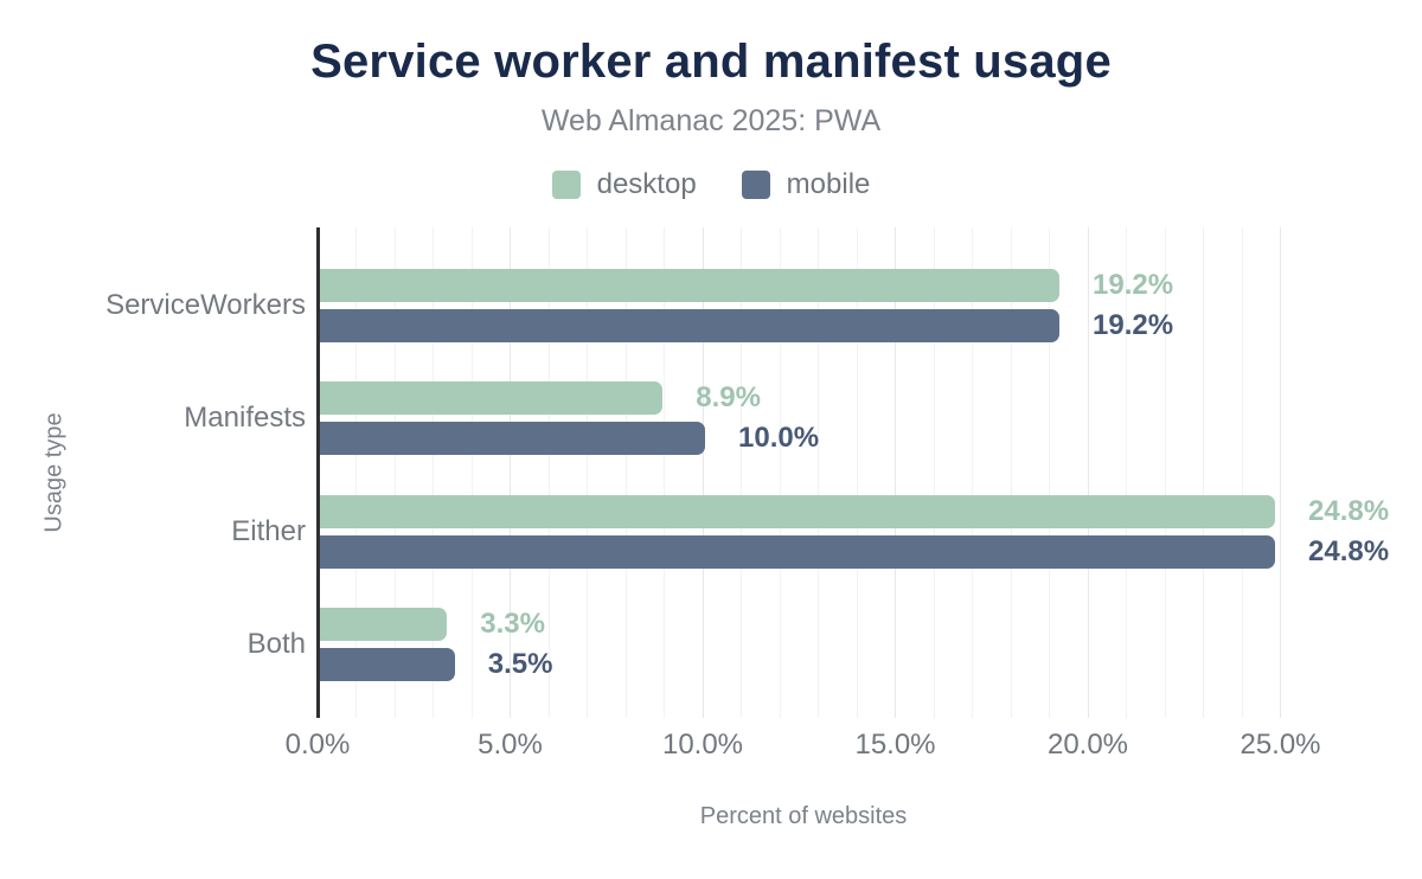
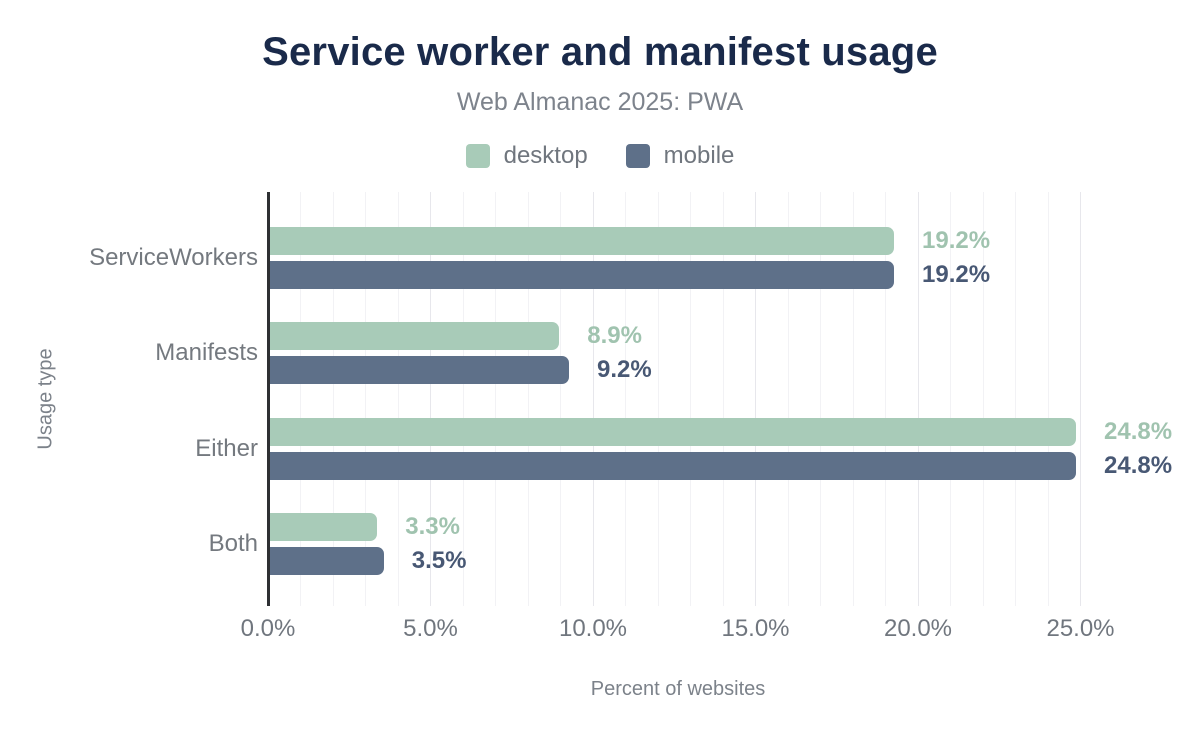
mobile/Manifests: 10.0% -> 9.2%
